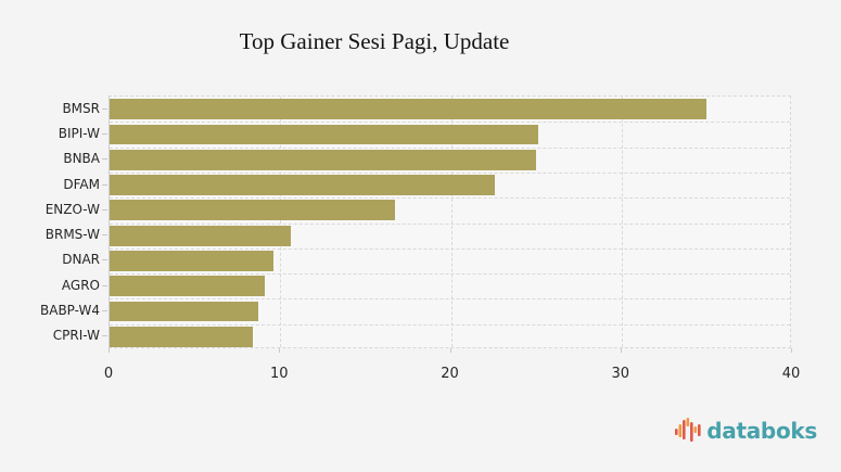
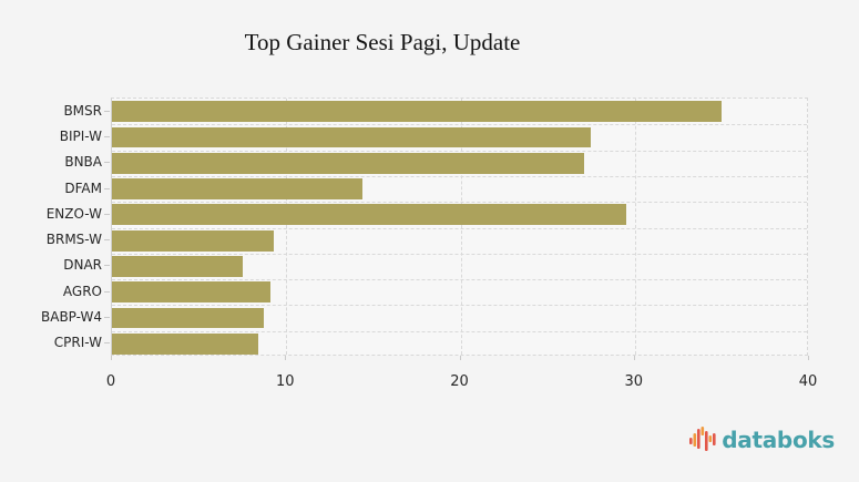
BIPI-W: 25.1 -> 27.5
BNBA: 25.0 -> 27.1
DFAM: 22.6 -> 14.4
ENZO-W: 16.7 -> 29.5
BRMS-W: 10.6 -> 9.3
DNAR: 9.6 -> 7.5
